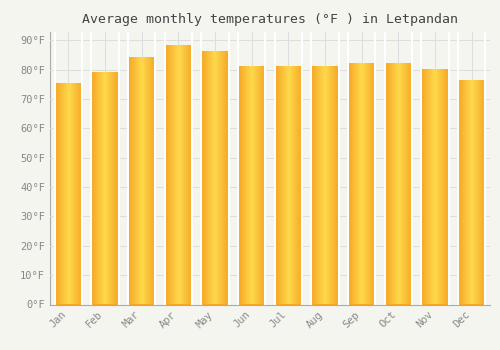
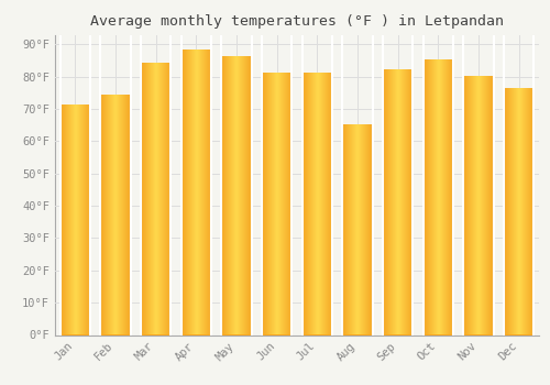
Jan: 75°F -> 71°F
Feb: 79°F -> 74°F
Aug: 81°F -> 65°F
Oct: 82°F -> 85°F
